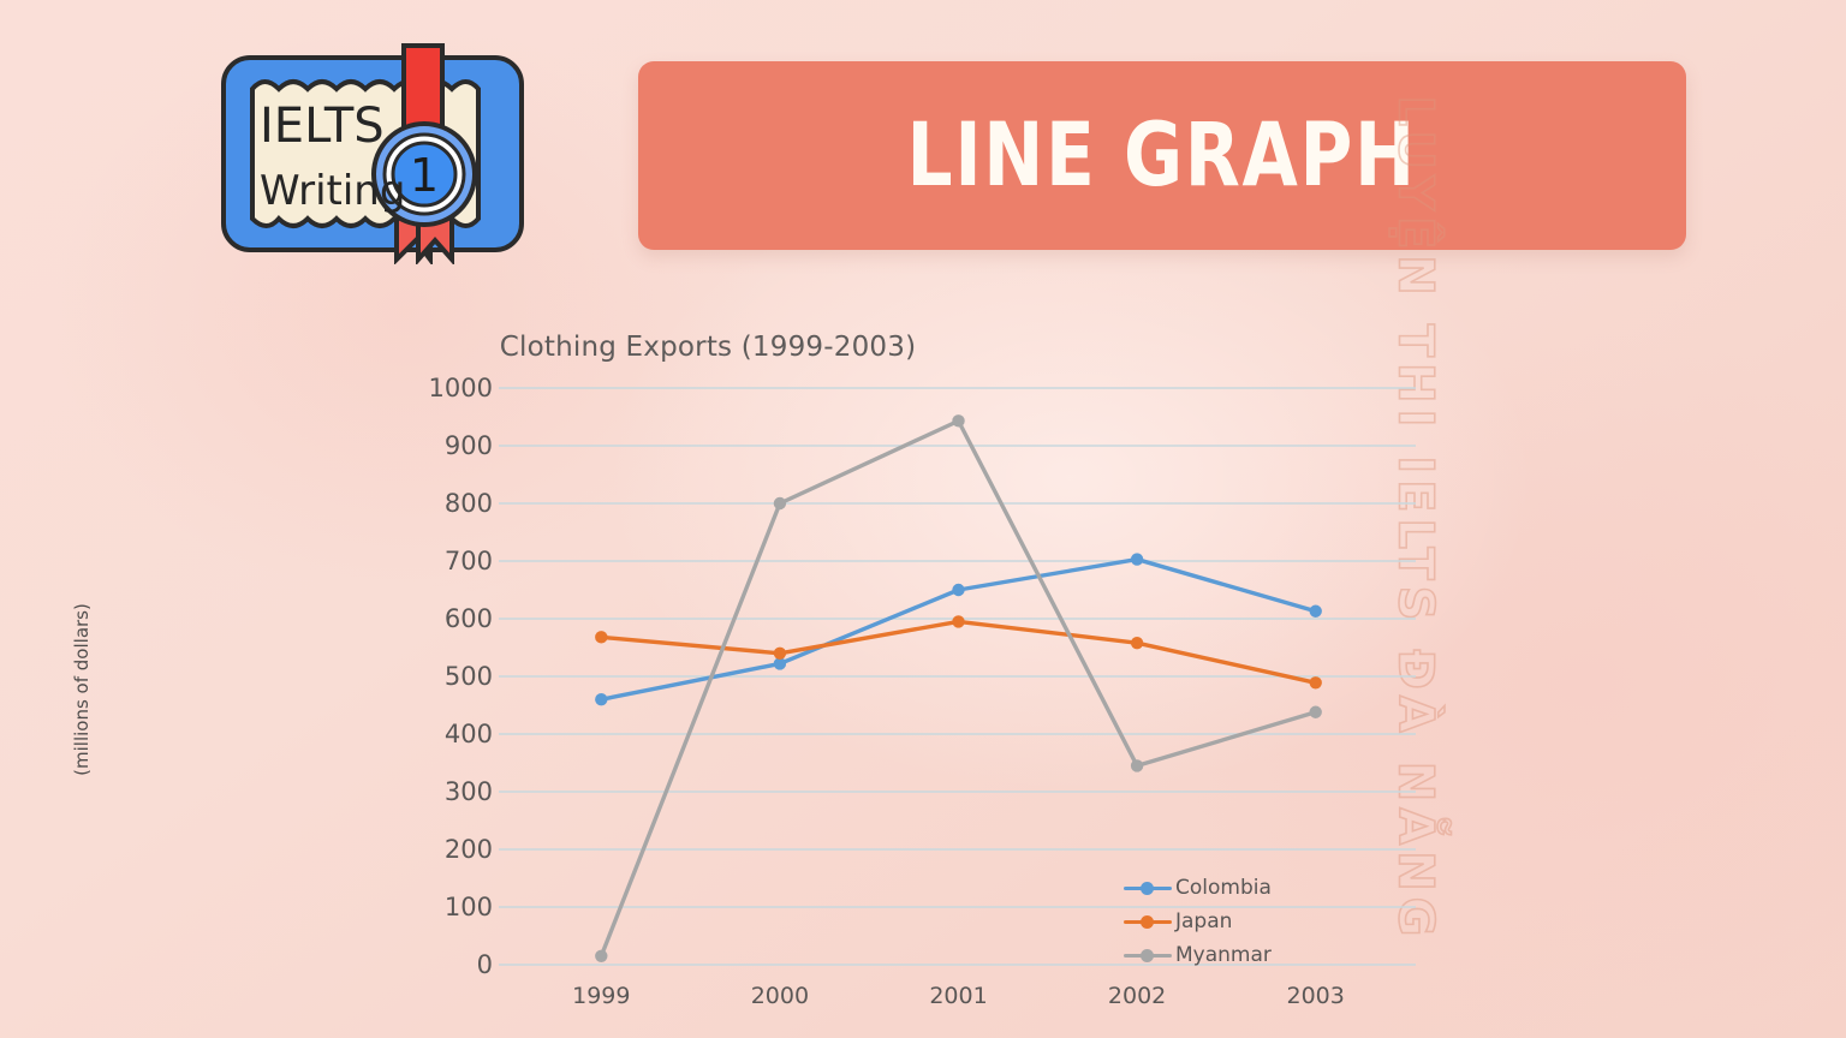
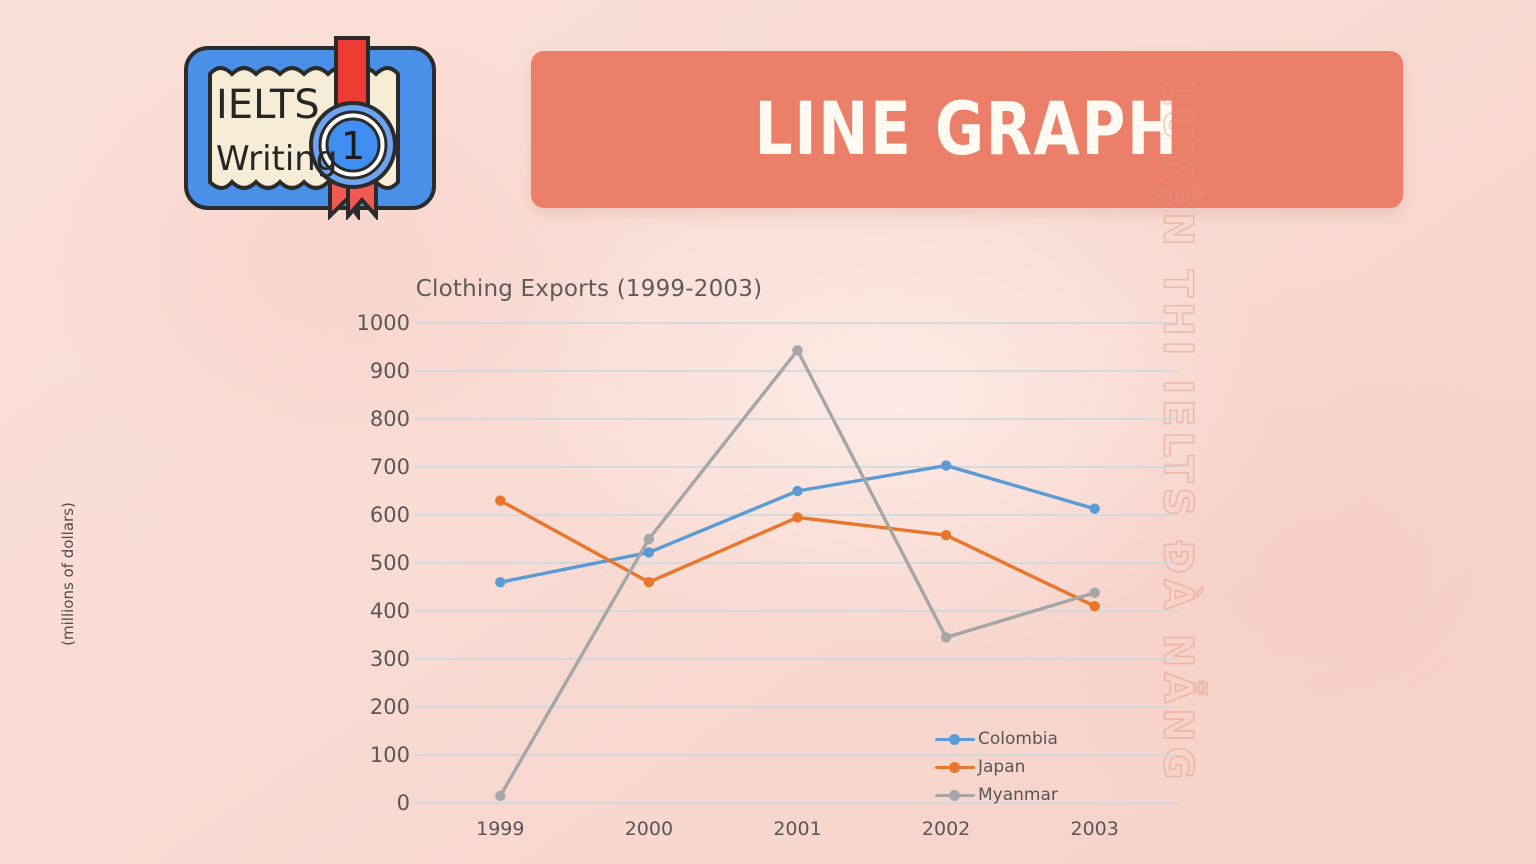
Japan/1999: 570 -> 630
Japan/2000: 540 -> 460
Myanmar/2000: 800 -> 550
Japan/2003: 490 -> 410
